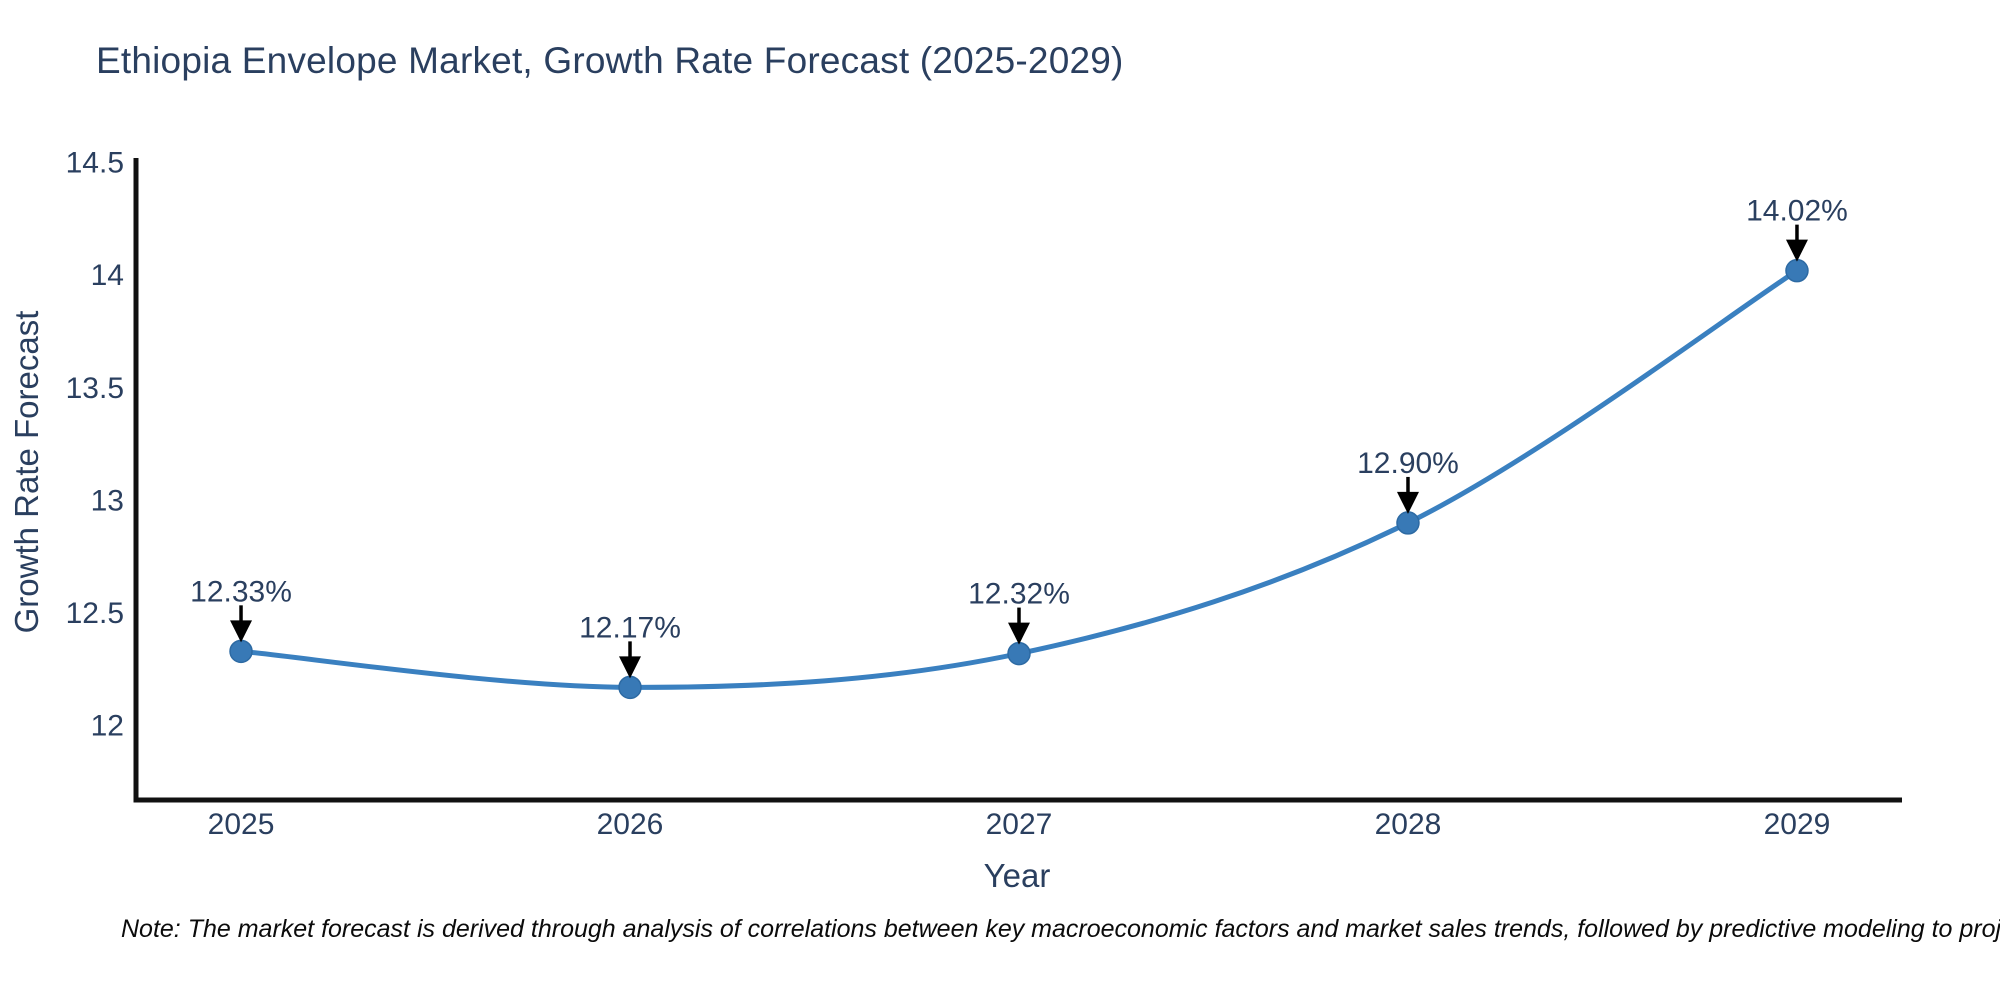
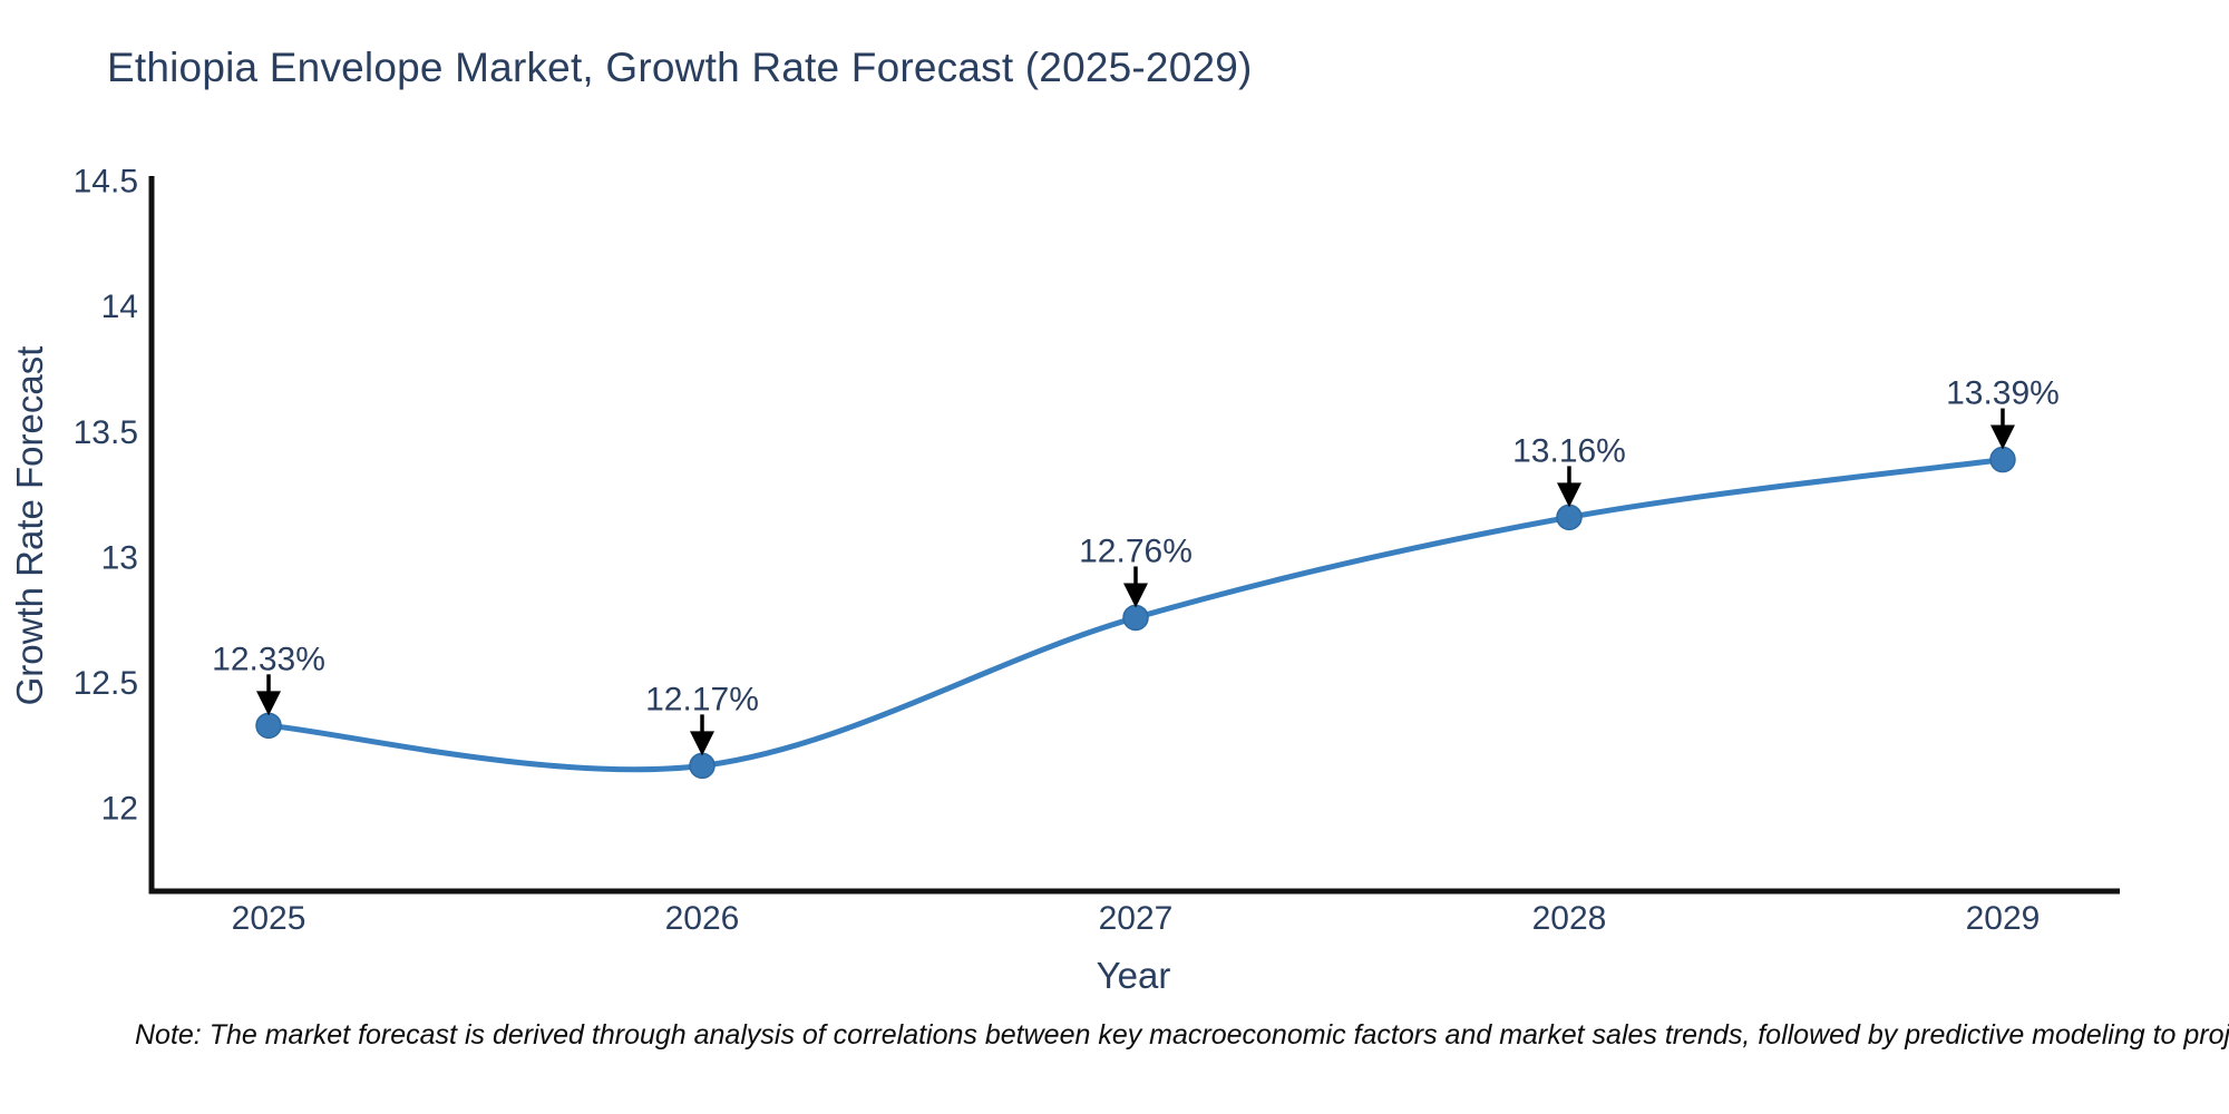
2027: 12.32% -> 12.76%
2028: 12.90% -> 13.16%
2029: 14.02% -> 13.39%
